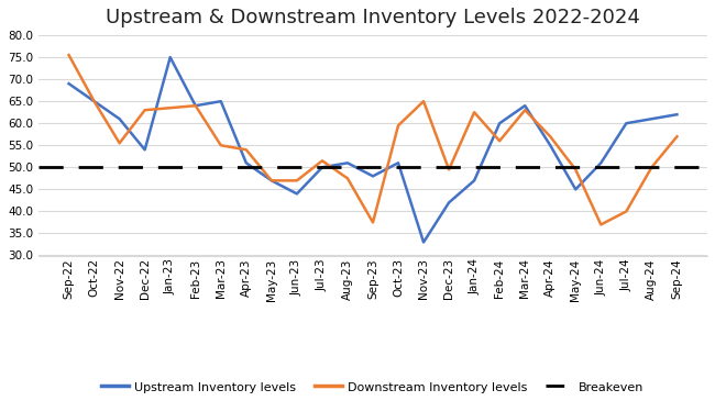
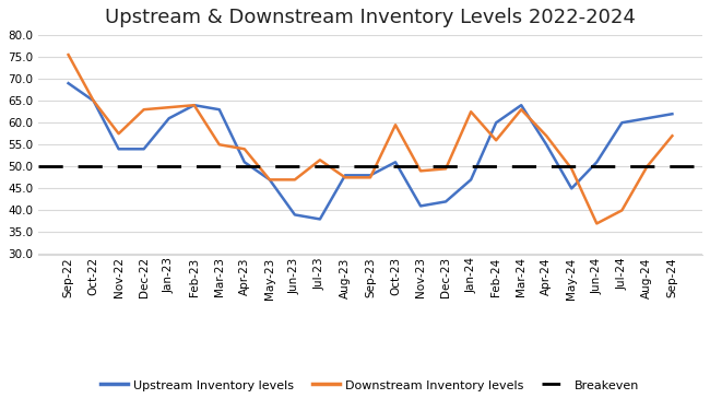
Upstream Inventory levels/Nov-22: 61 -> 54
Downstream Inventory levels/Nov-22: 55.5 -> 57.5
Upstream Inventory levels/Jan-23: 75 -> 61
Upstream Inventory levels/Mar-23: 65 -> 63
Upstream Inventory levels/Jun-23: 44 -> 39
Upstream Inventory levels/Jul-23: 50 -> 38
Upstream Inventory levels/Aug-23: 51 -> 48
Downstream Inventory levels/Sep-23: 37.5 -> 47.5
Upstream Inventory levels/Nov-23: 33 -> 41
Downstream Inventory levels/Nov-23: 65.0 -> 49.0
